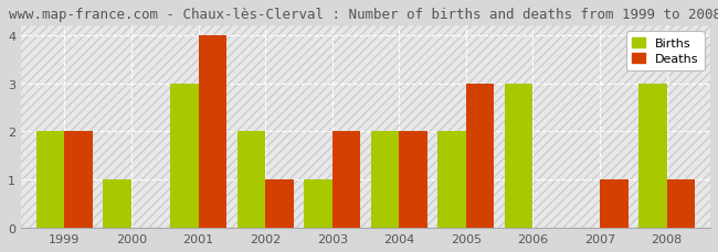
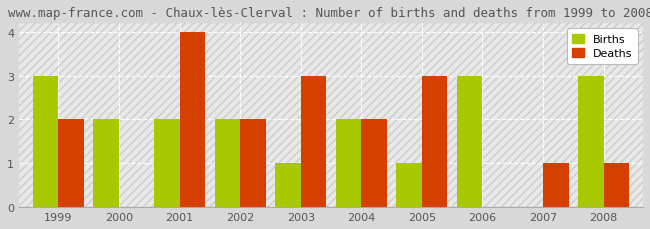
Births/1999: 2 -> 3
Births/2000: 1 -> 2
Births/2001: 3 -> 2
Deaths/2002: 1 -> 2
Deaths/2003: 2 -> 3
Births/2005: 2 -> 1
